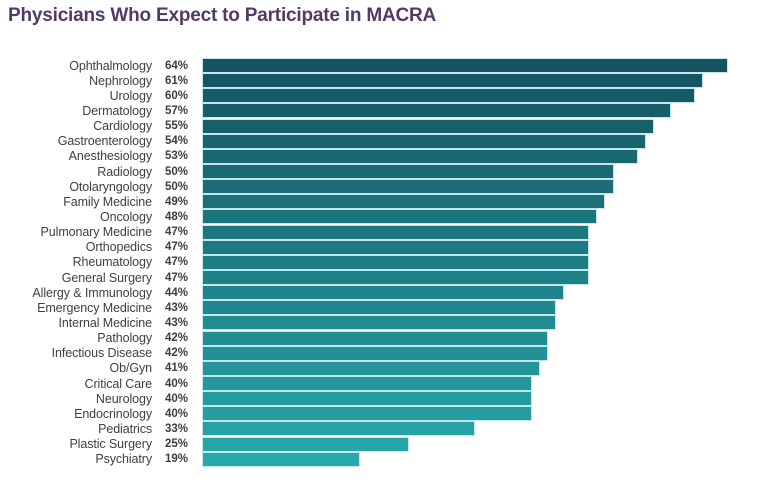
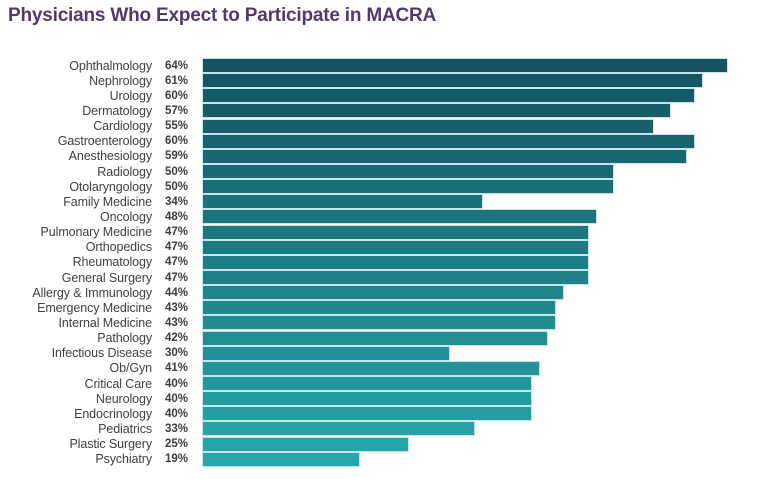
Gastroenterology: 54% -> 60%
Anesthesiology: 53% -> 59%
Family Medicine: 49% -> 34%
Infectious Disease: 42% -> 30%
